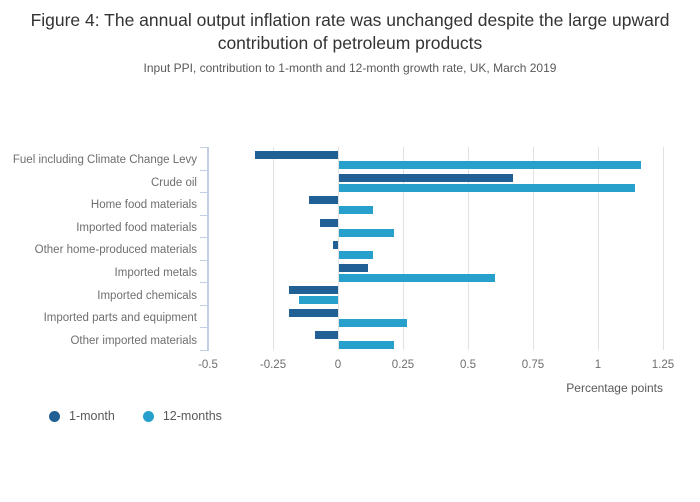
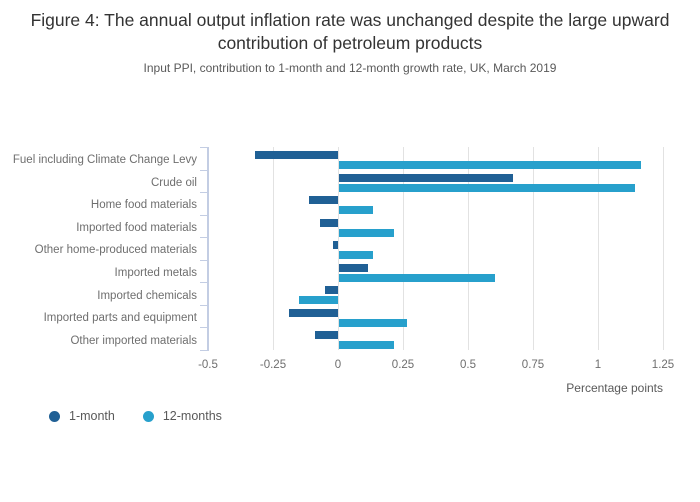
1-month/Imported chemicals: -0.19 -> -0.05
